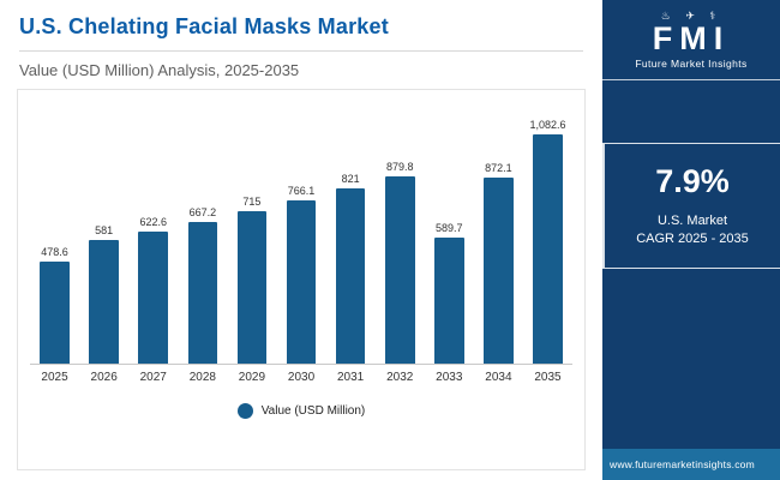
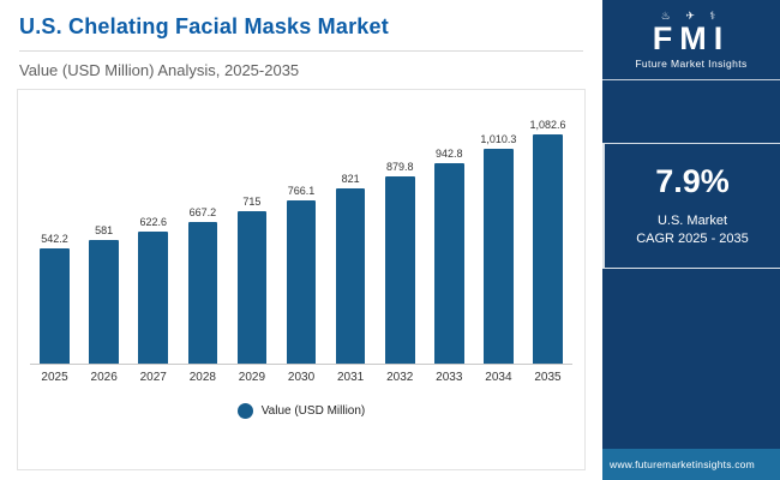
2025: 478.6 -> 542.2
2033: 589.7 -> 942.8
2034: 872.1 -> 1,010.3
